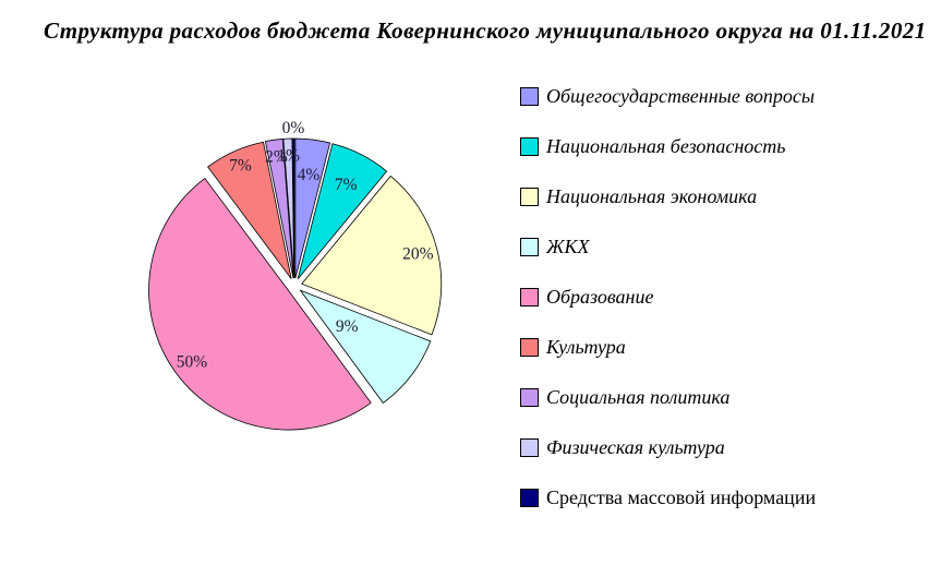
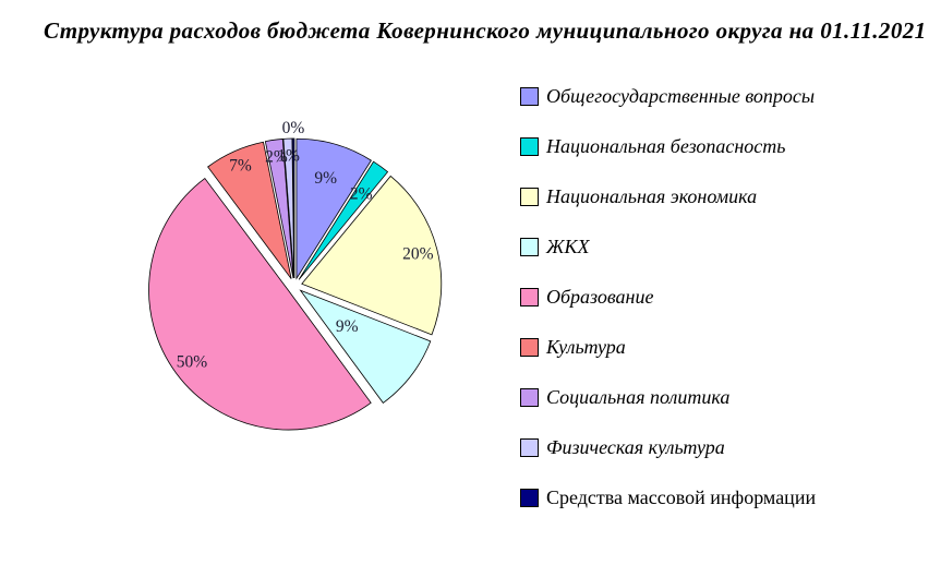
Общегосударственные вопросы: 4% -> 9%
Национальная безопасность: 7% -> 2%
